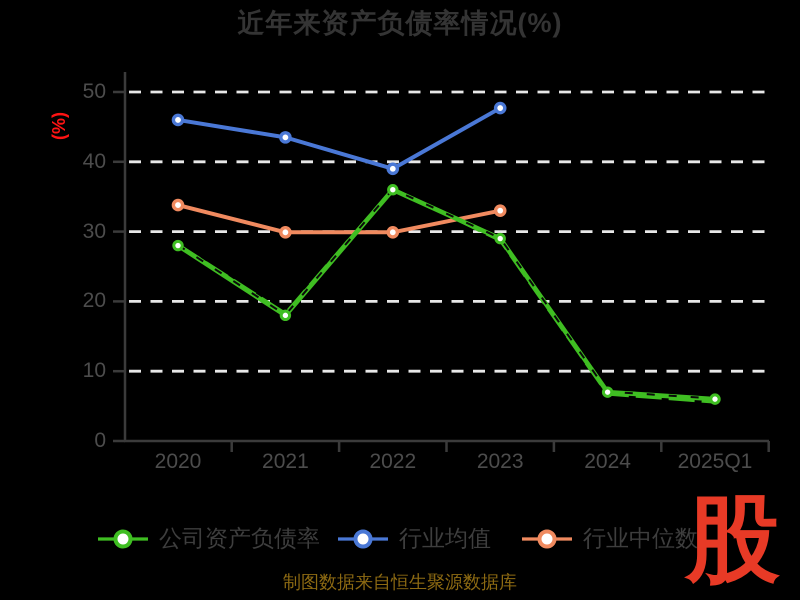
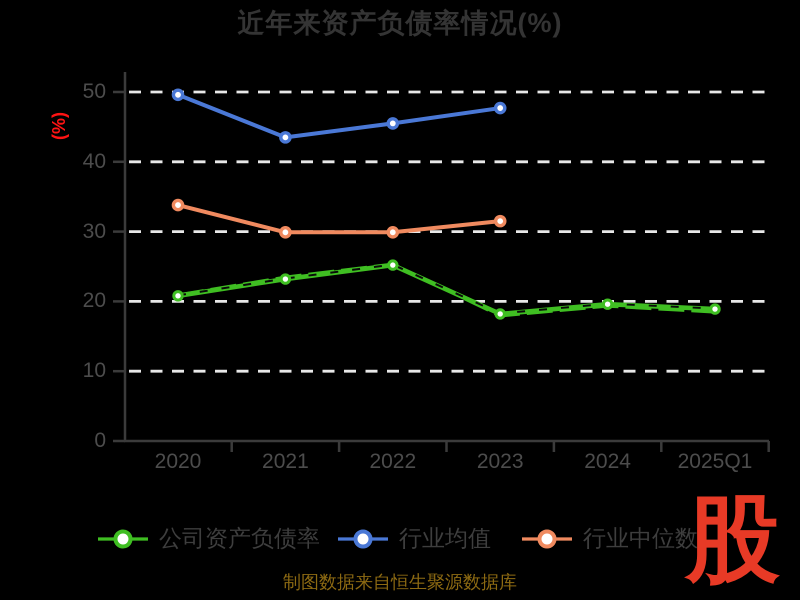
公司资产负债率/2020: 28 -> 21
行业均值/2020: 46 -> 50
公司资产负债率/2021: 18 -> 23
公司资产负债率/2022: 36 -> 25
行业均值/2022: 39 -> 46
公司资产负债率/2023: 29 -> 18
行业中位数/2023: 33 -> 32
公司资产负债率/2024: 7 -> 20
公司资产负债率/2025Q1: 6 -> 19
